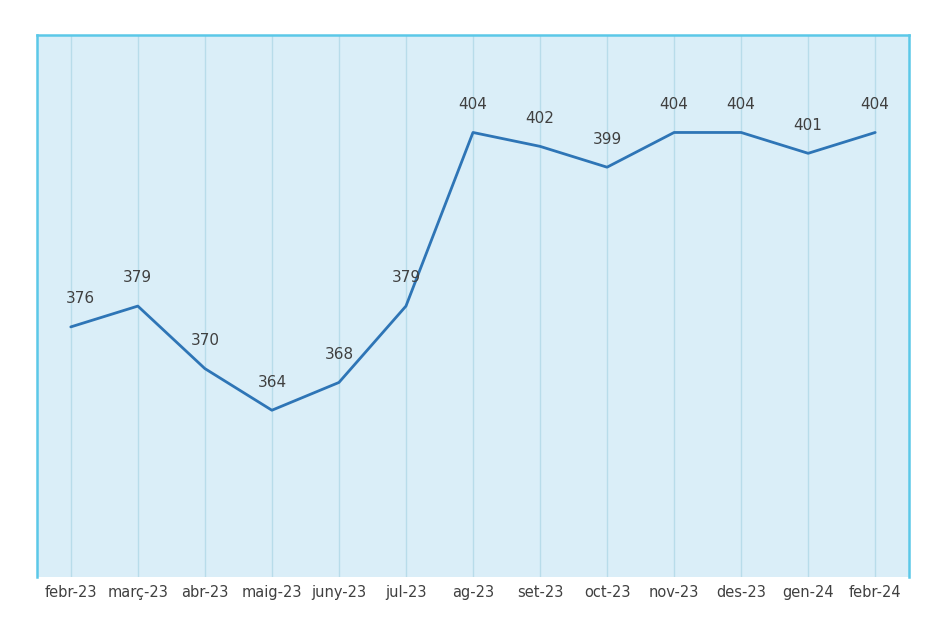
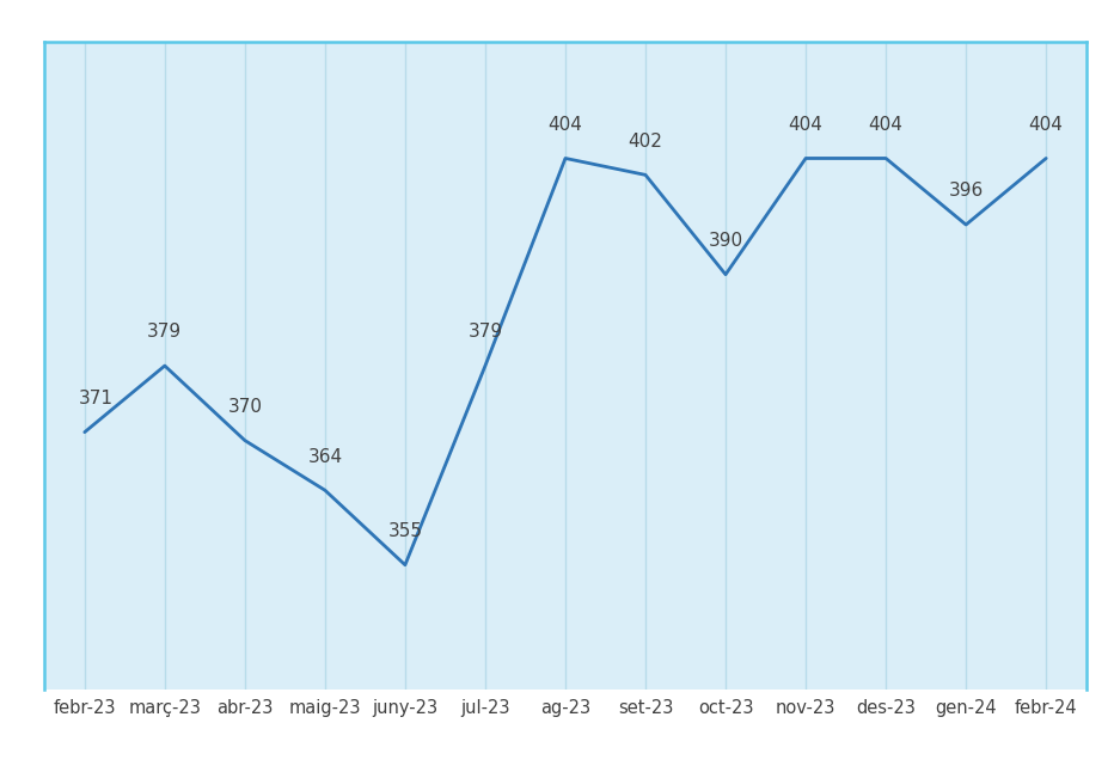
febr-23: 376 -> 371
juny-23: 368 -> 355
oct-23: 399 -> 390
gen-24: 401 -> 396
